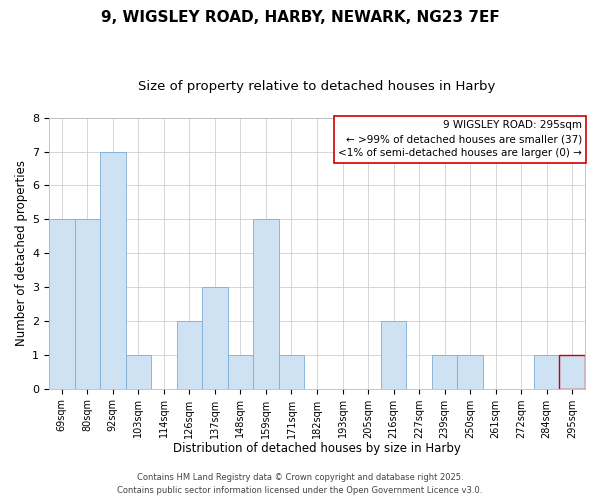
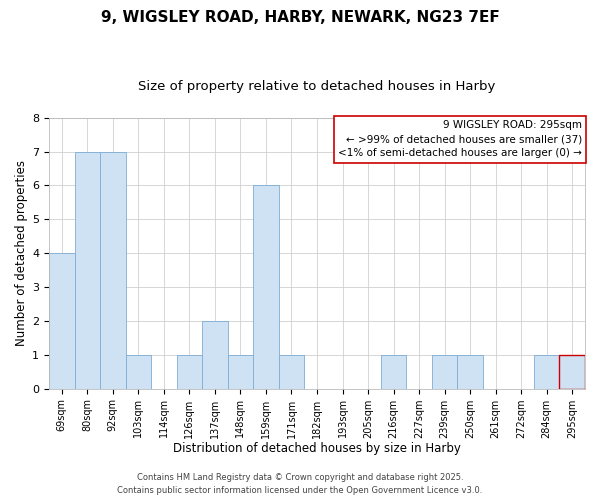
69sqm: 5 -> 4
80sqm: 5 -> 7
126sqm: 2 -> 1
137sqm: 3 -> 2
159sqm: 5 -> 6
216sqm: 2 -> 1
